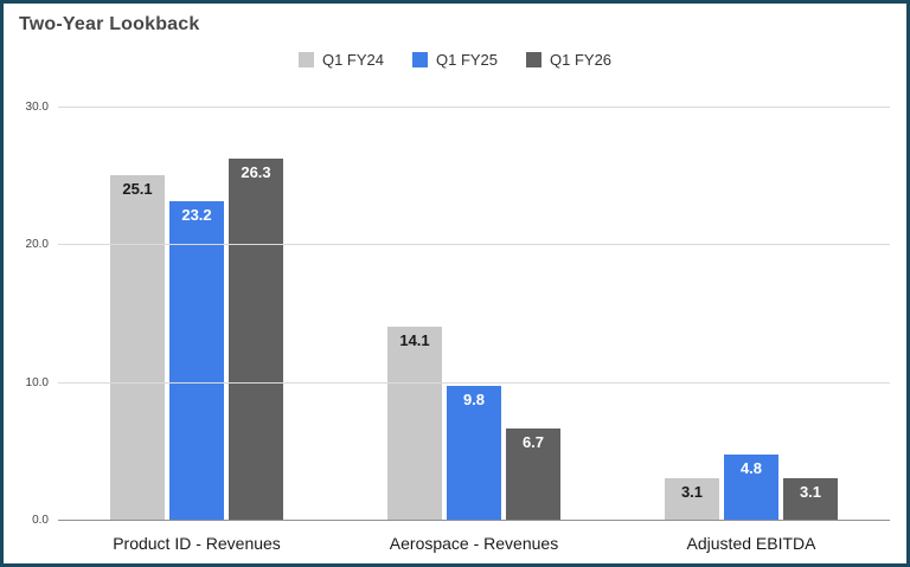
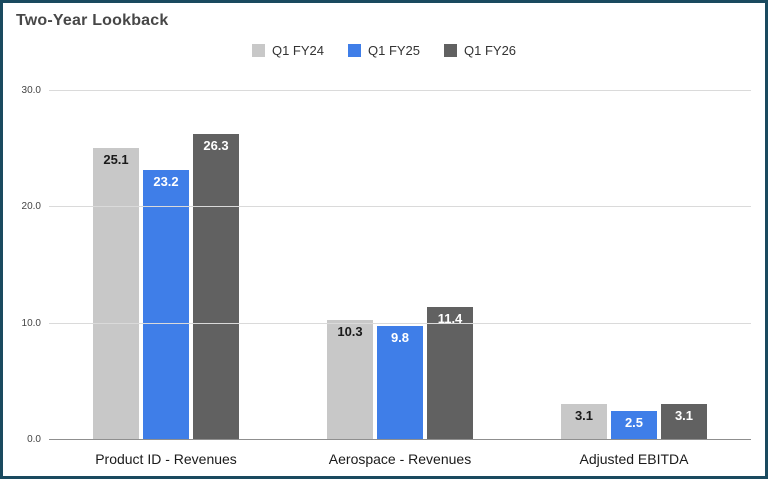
Q1 FY24/Aerospace - Revenues: 14.1 -> 10.3
Q1 FY26/Aerospace - Revenues: 6.7 -> 11.4
Q1 FY25/Adjusted EBITDA: 4.8 -> 2.5
